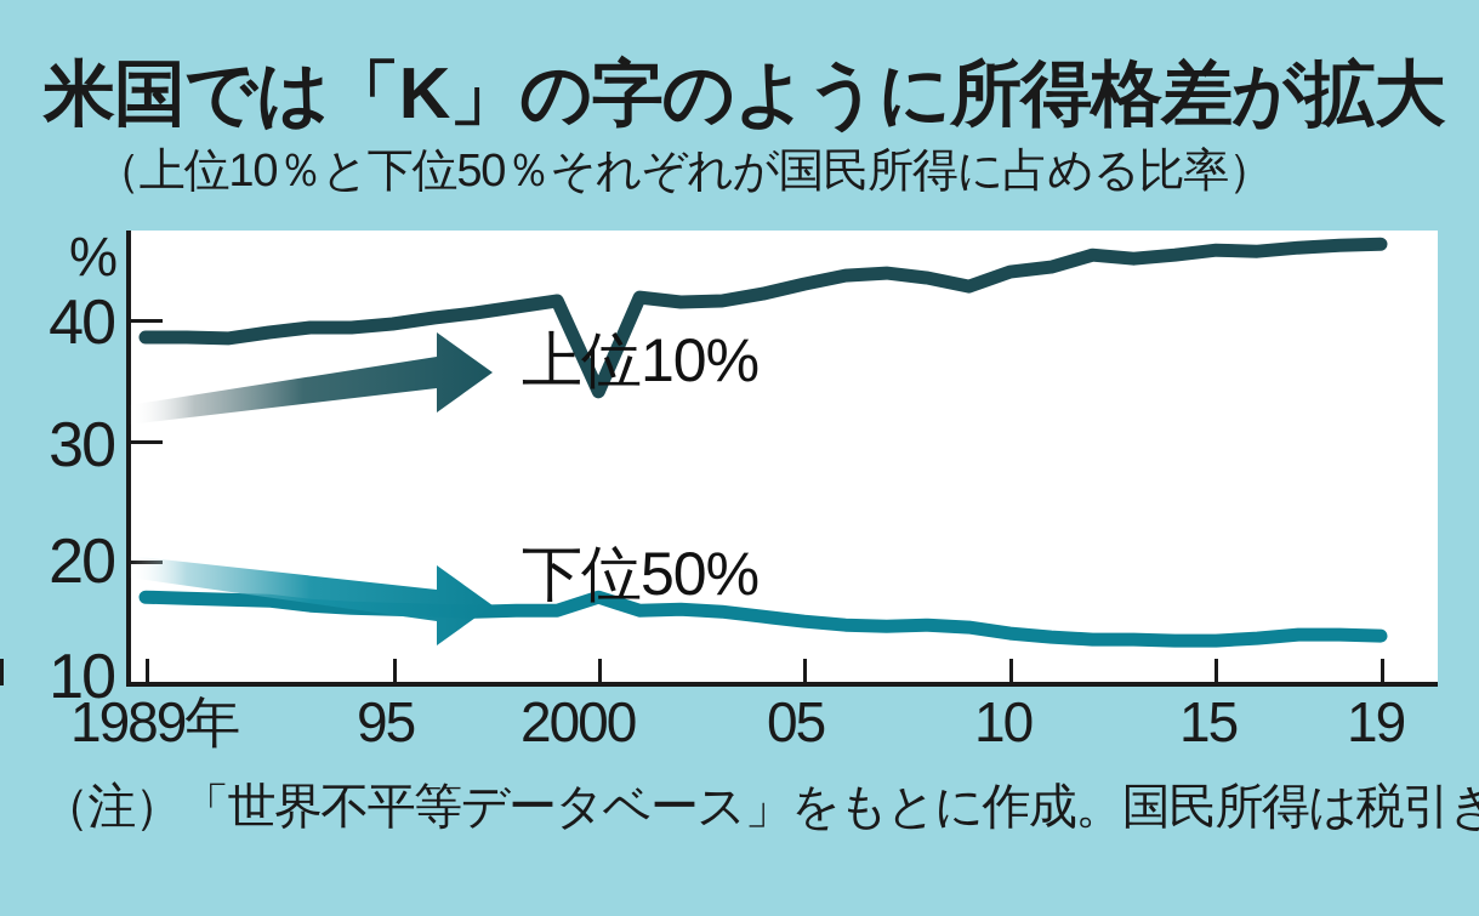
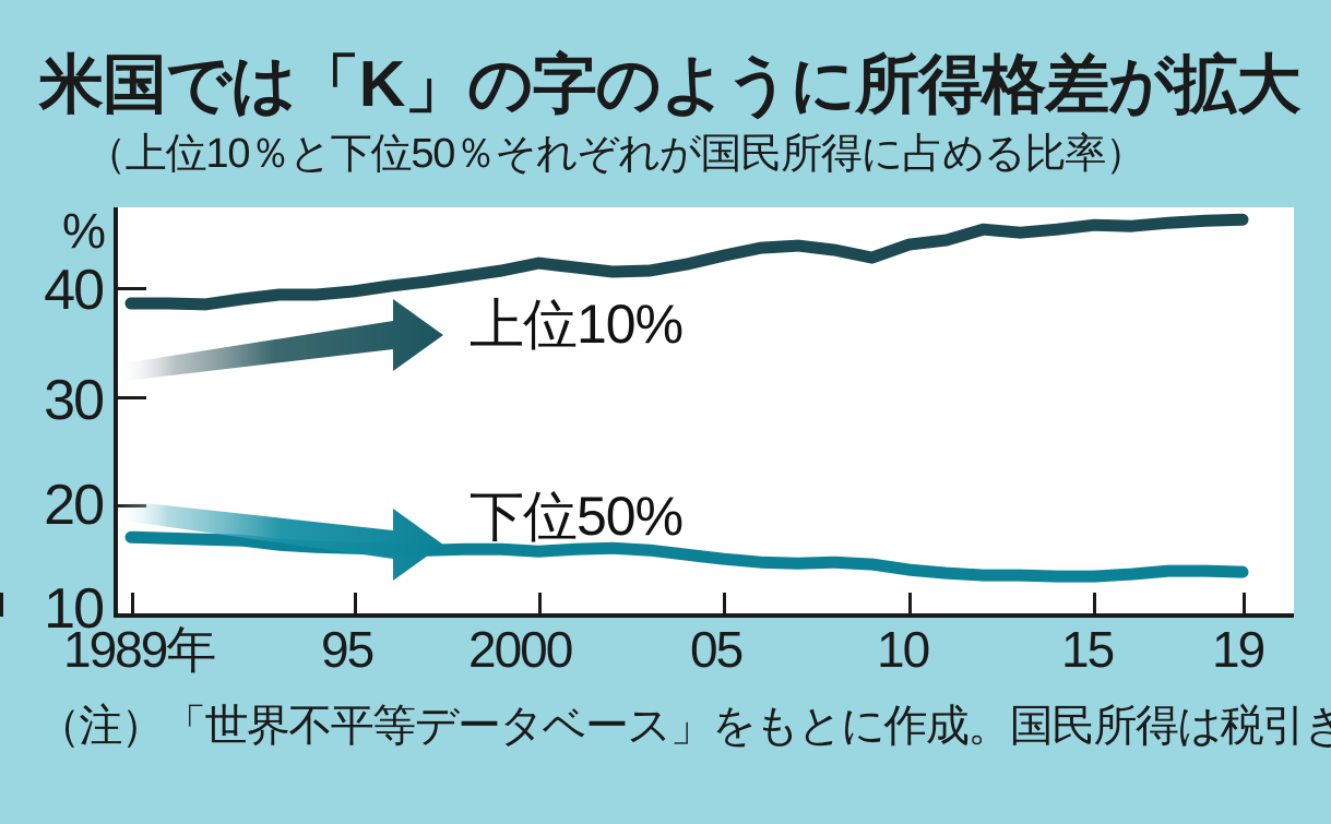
上位10%/2000: 34 -> 42
下位50%/2000: 17 -> 16
